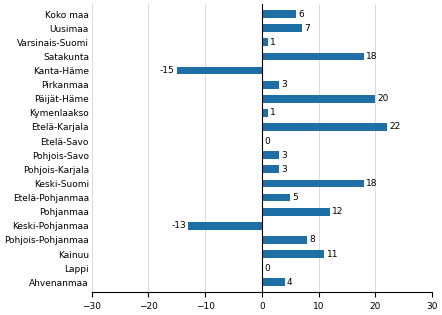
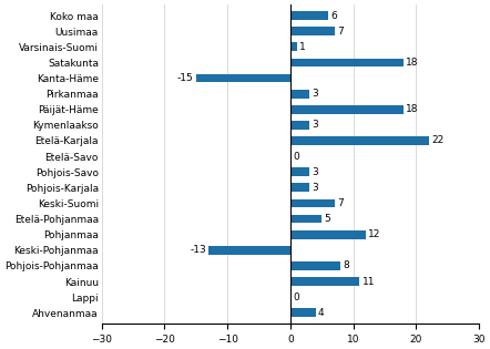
Päijät-Häme: 20 -> 18
Kymenlaakso: 1 -> 3
Keski-Suomi: 18 -> 7
